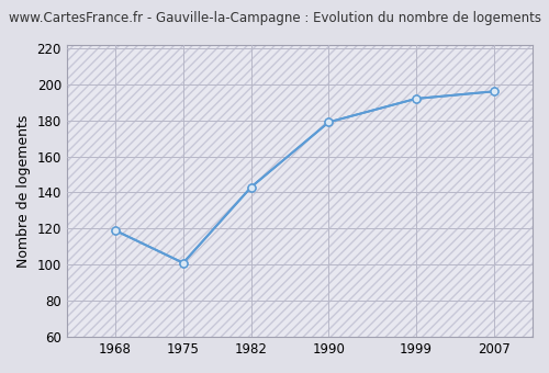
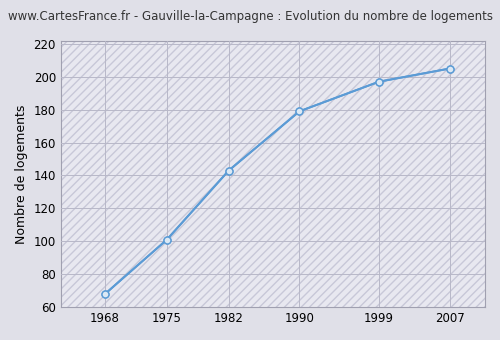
1968: 119 -> 68
1999: 192 -> 197
2007: 196 -> 205
